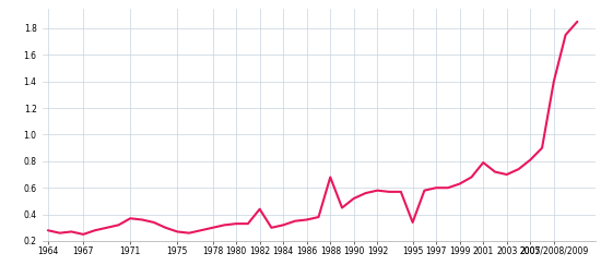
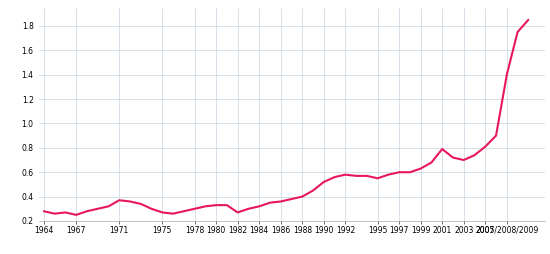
1982: 0.44 -> 0.27
1988: 0.68 -> 0.40
1995: 0.34 -> 0.55
